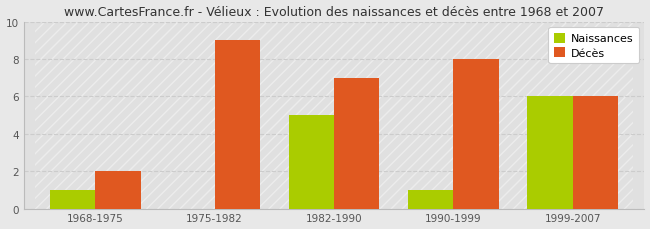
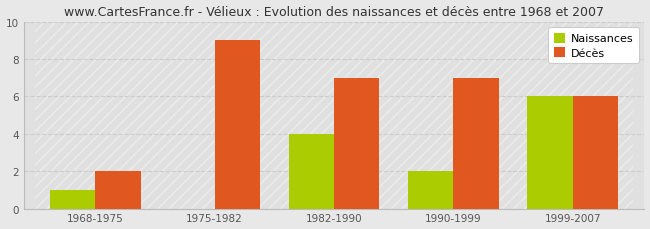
Naissances/1982-1990: 5 -> 4
Naissances/1990-1999: 1 -> 2
Décès/1990-1999: 8 -> 7
